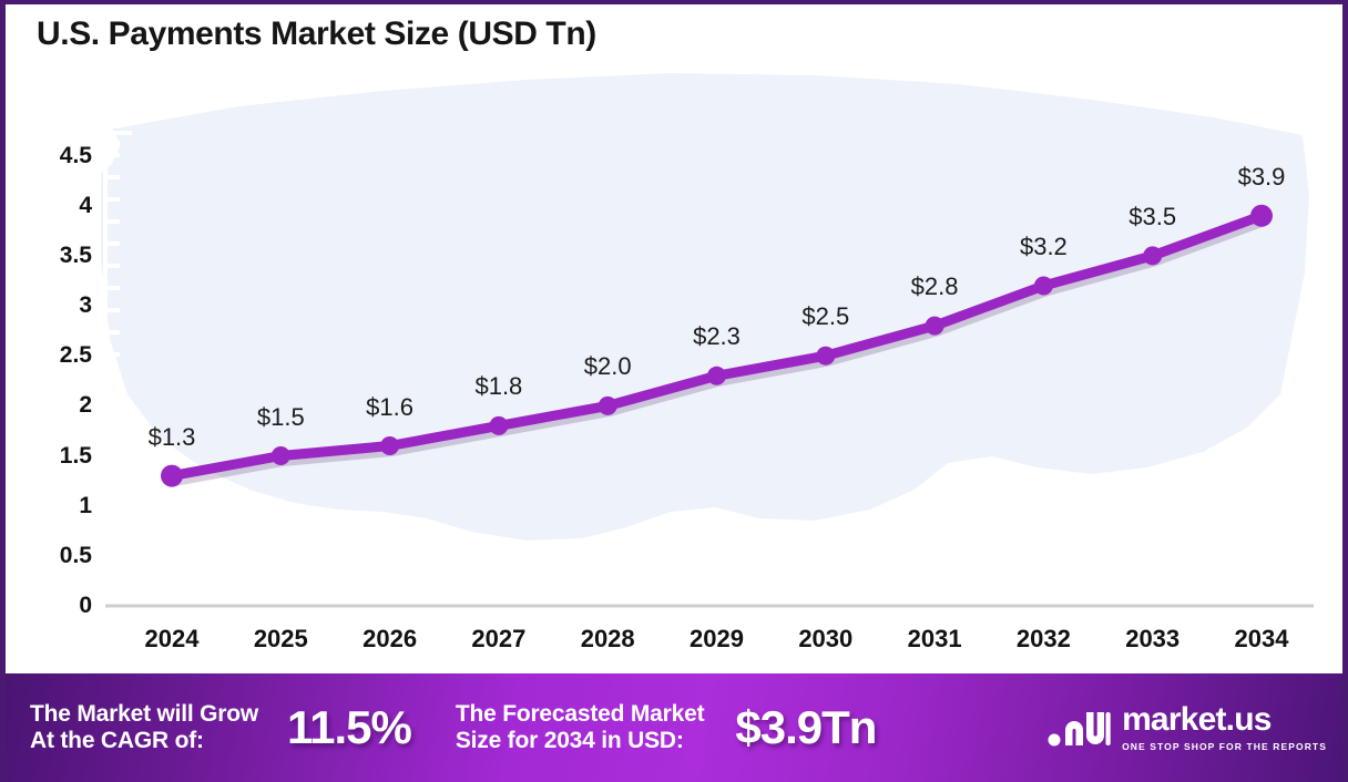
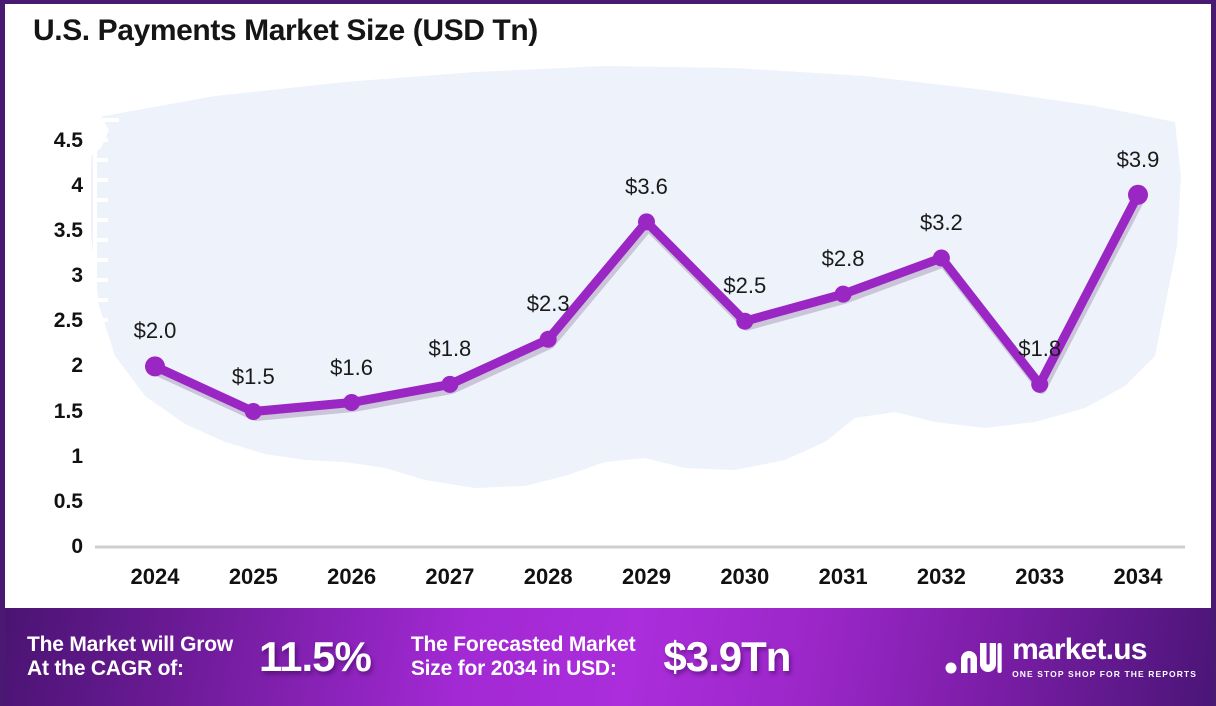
2024: $1.3 -> $2.0
2028: $2.0 -> $2.3
2029: $2.3 -> $3.6
2033: $3.5 -> $1.8
